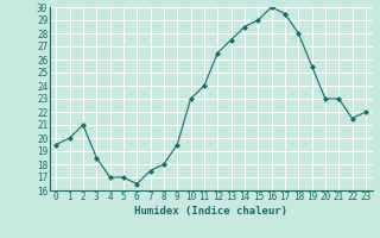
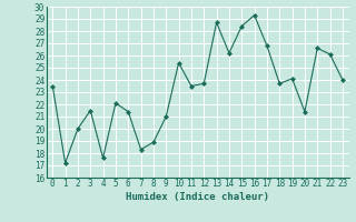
0: 19.5 -> 23.5
1: 20.0 -> 17.2
2: 21.0 -> 20.0
3: 18.5 -> 21.5
4: 17.0 -> 17.6
5: 17.0 -> 22.1
6: 16.5 -> 21.4
7: 17.5 -> 18.3
8: 18.0 -> 18.9
9: 19.5 -> 21.0
10: 23.0 -> 25.4
11: 24.0 -> 23.5
12: 26.5 -> 23.7
13: 27.5 -> 28.7
14: 28.5 -> 26.2
15: 29.0 -> 28.4
16: 30.0 -> 29.3
17: 29.5 -> 26.8
18: 28.0 -> 23.7
19: 25.5 -> 24.1
20: 23.0 -> 21.4
21: 23.0 -> 26.6
22: 21.5 -> 26.1
23: 22.0 -> 24.0
